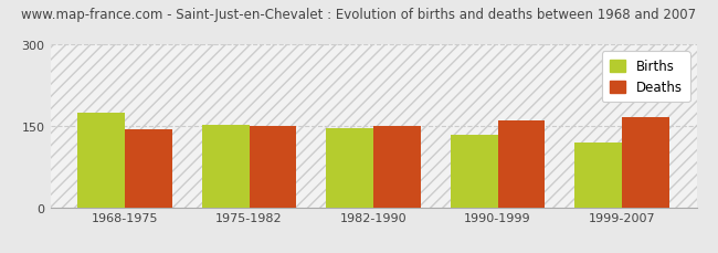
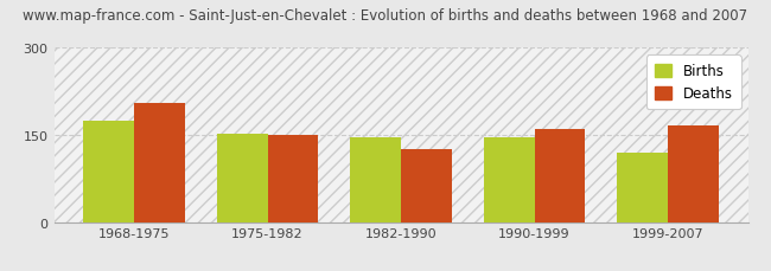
Deaths/1968-1975: 143 -> 205
Deaths/1982-1990: 151 -> 125
Births/1990-1999: 133 -> 145
